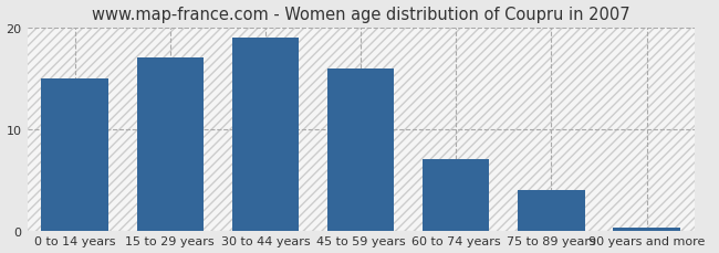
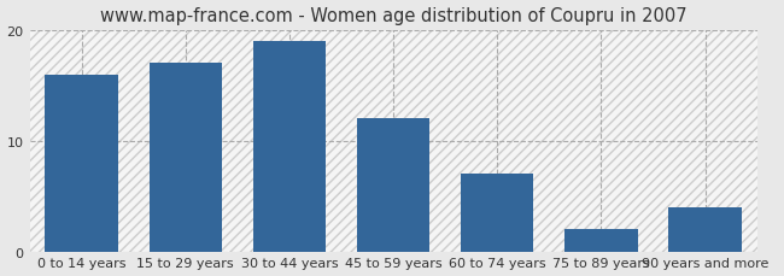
0 to 14 years: 15.0 -> 16.0
45 to 59 years: 16.0 -> 12.0
75 to 89 years: 4.0 -> 2.0
90 years and more: 0.3 -> 4.0
